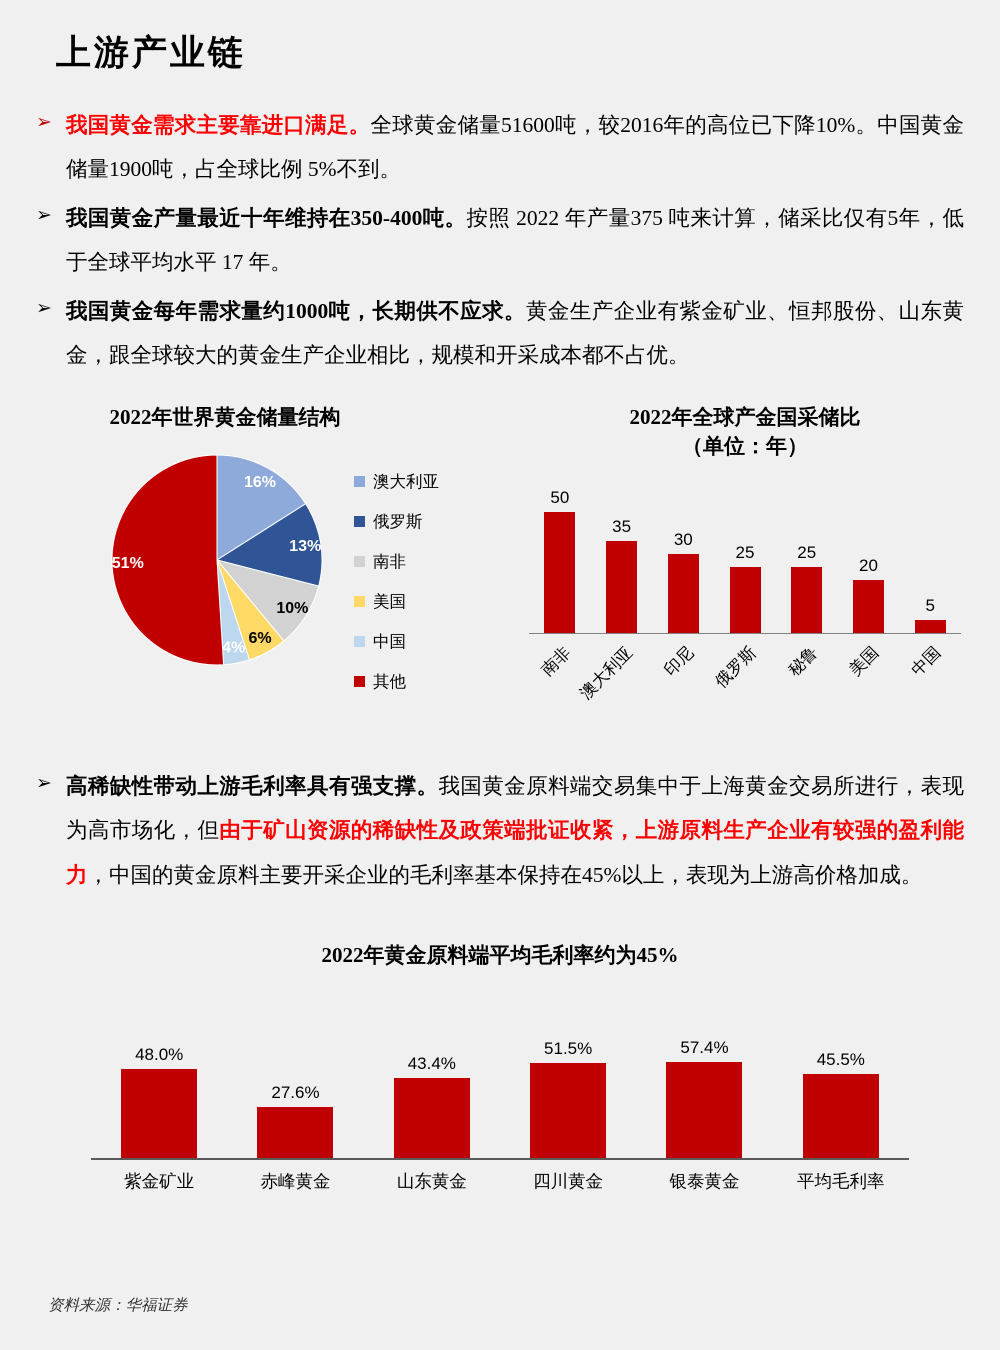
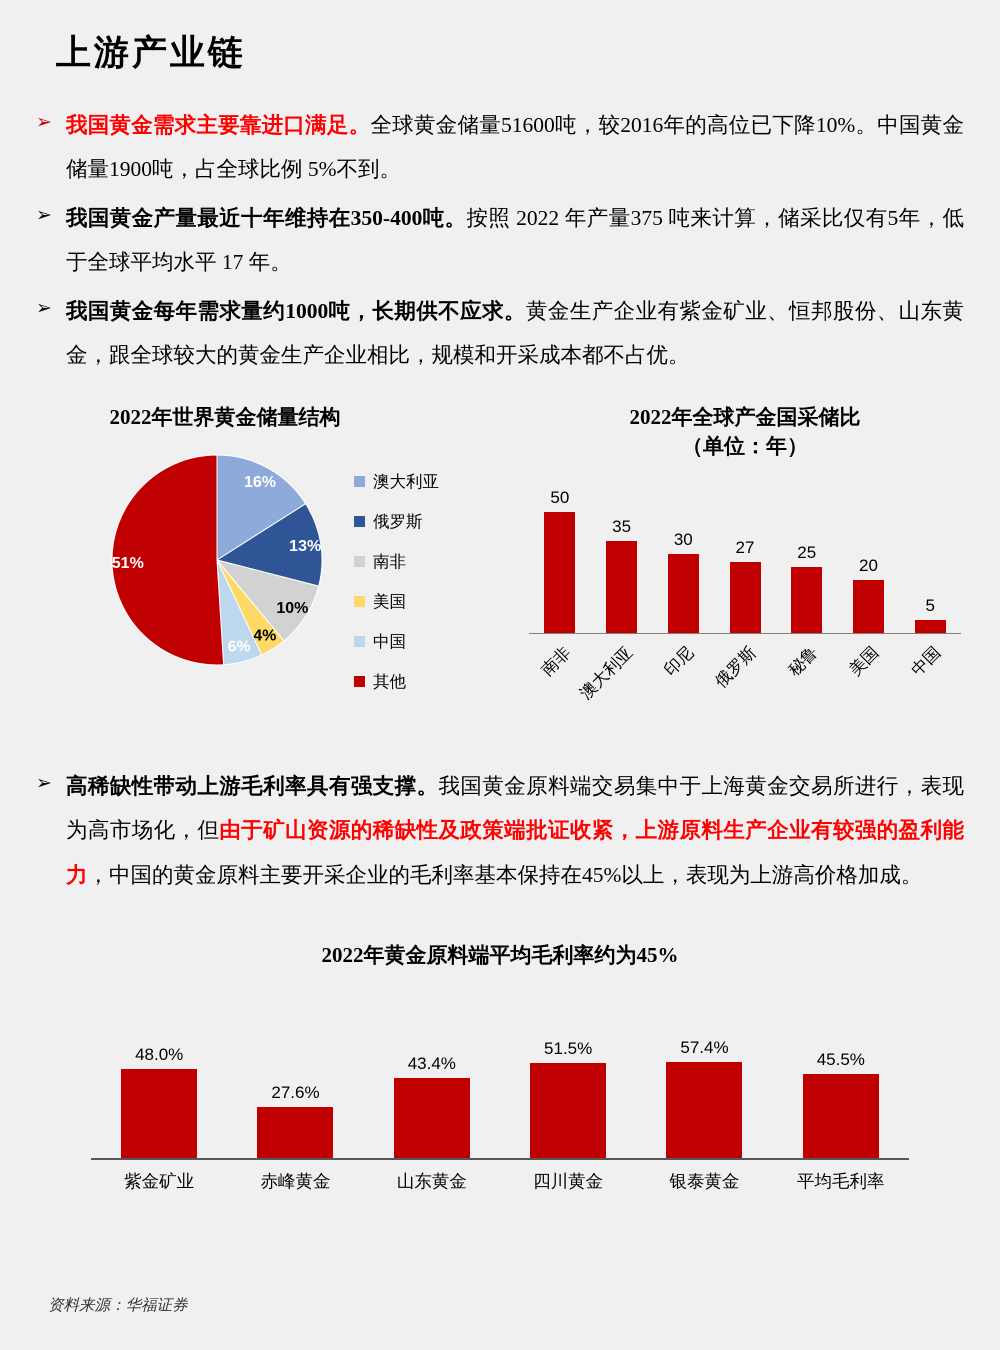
2022年世界黄金储量结构/美国: 6% -> 4%
2022年世界黄金储量结构/中国: 4% -> 6%
2022年全球产金国采储比/俄罗斯: 25 -> 27
